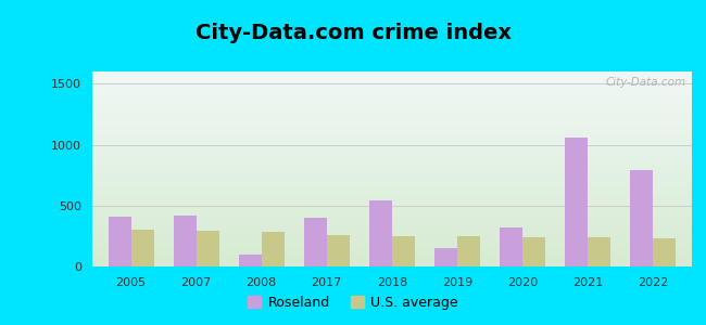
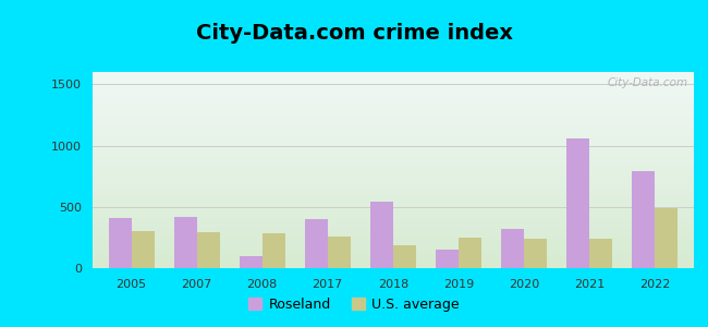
U.S. average/2018: 240 -> 190
U.S. average/2022: 240 -> 490
